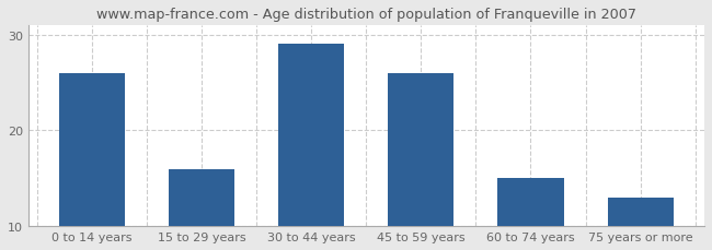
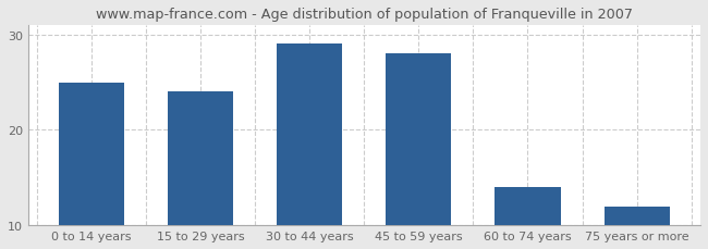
0 to 14 years: 26 -> 25
15 to 29 years: 16 -> 24
45 to 59 years: 26 -> 28
60 to 74 years: 15 -> 14
75 years or more: 13 -> 12
